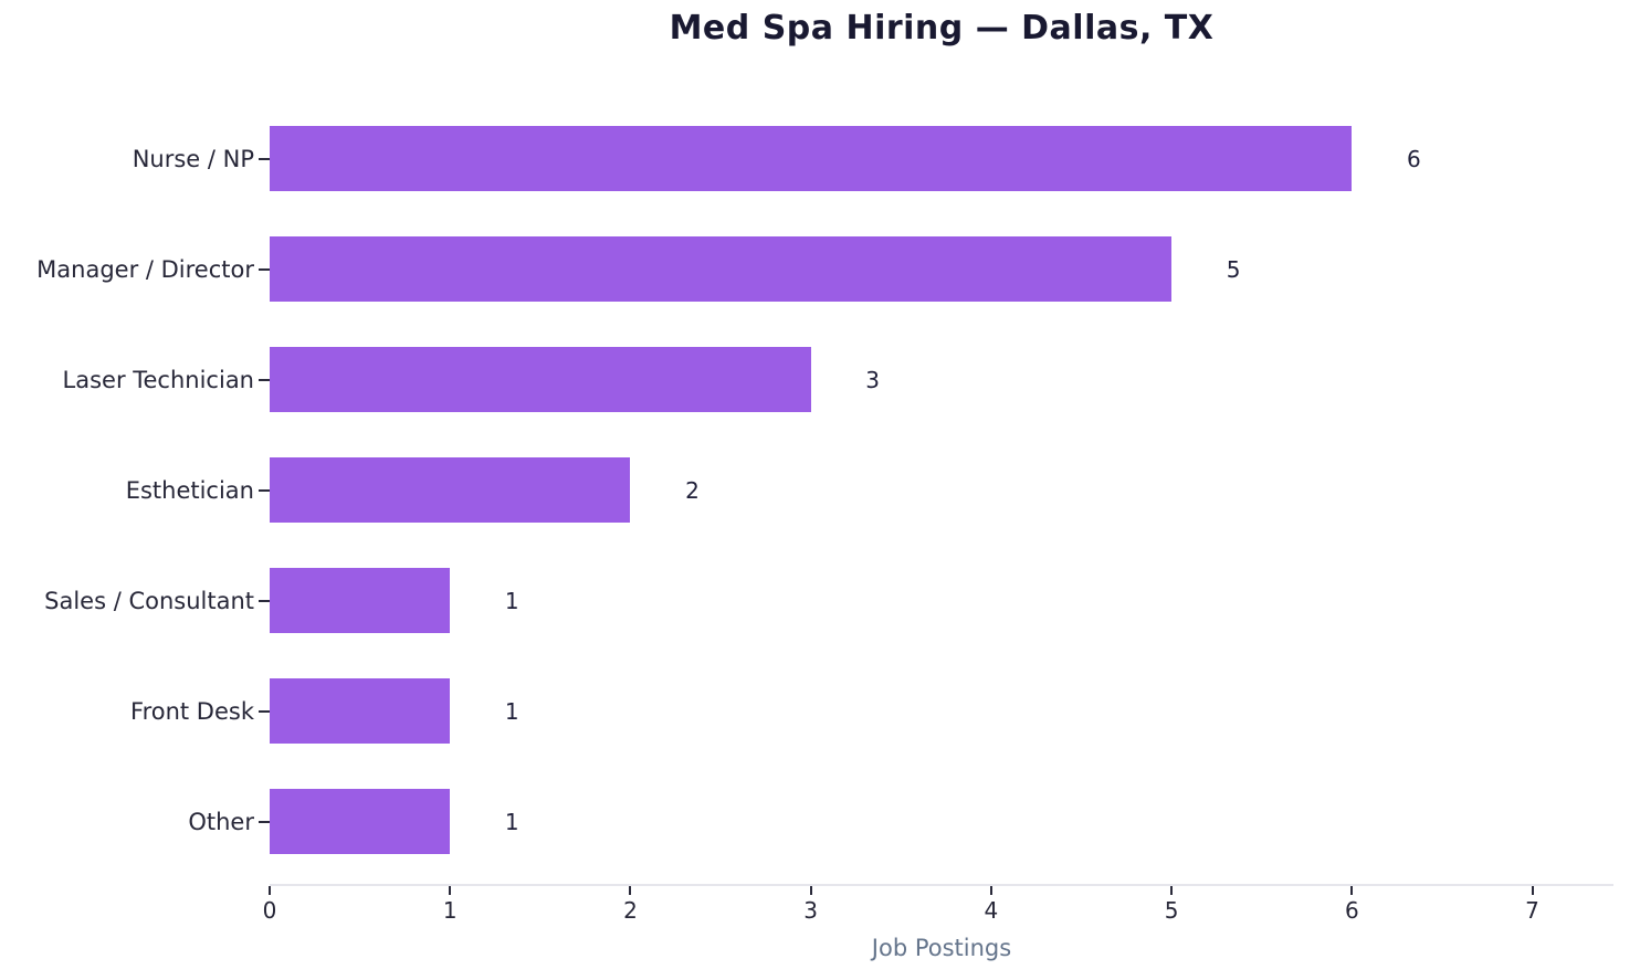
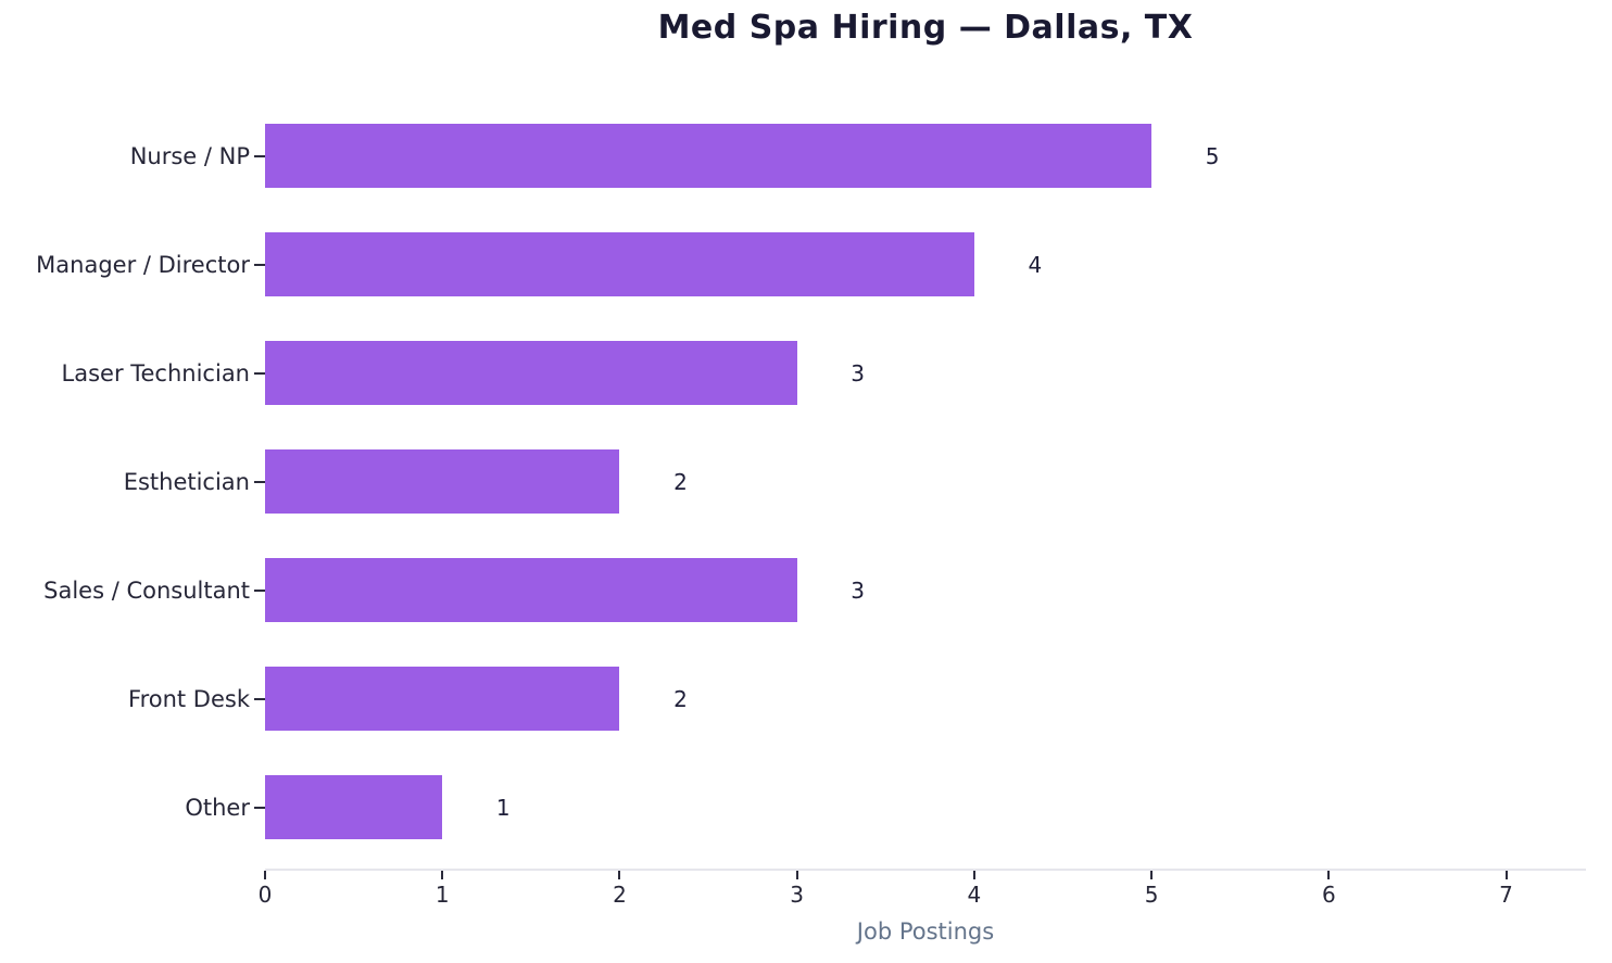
Nurse / NP: 6 -> 5
Manager / Director: 5 -> 4
Sales / Consultant: 1 -> 3
Front Desk: 1 -> 2
